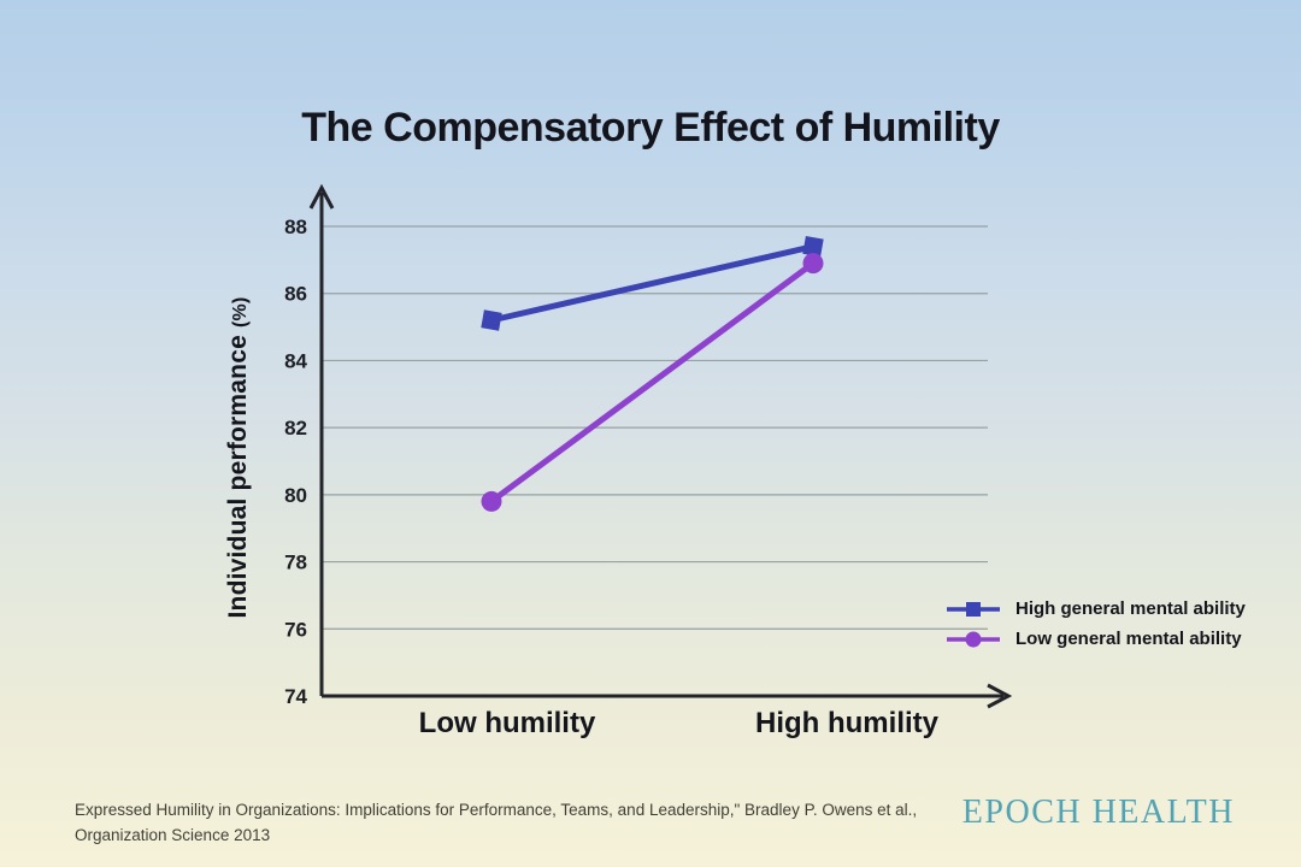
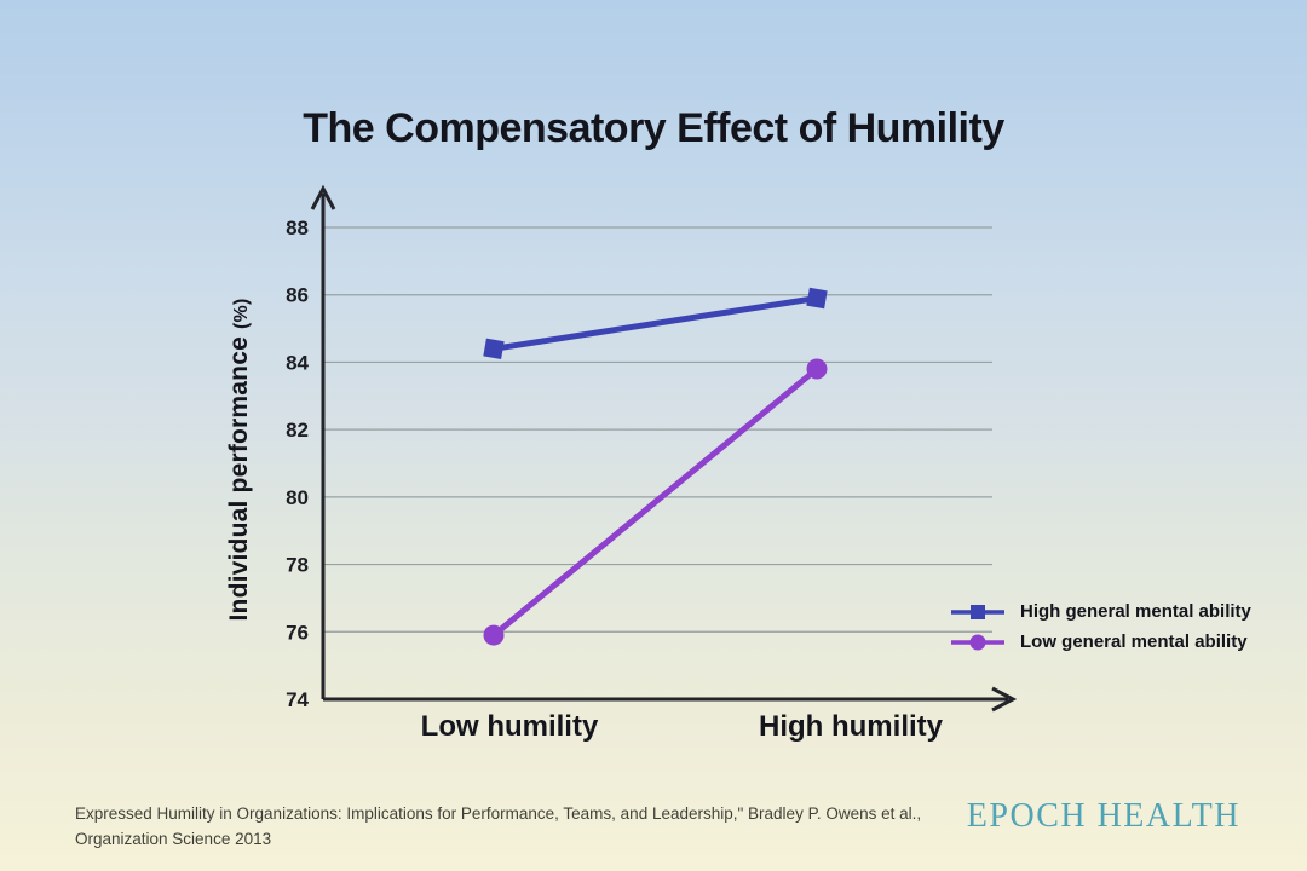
High general mental ability/Low humility: 85.2 -> 84.4
Low general mental ability/Low humility: 79.8 -> 75.9
High general mental ability/High humility: 87.4 -> 85.9
Low general mental ability/High humility: 86.9 -> 83.8
